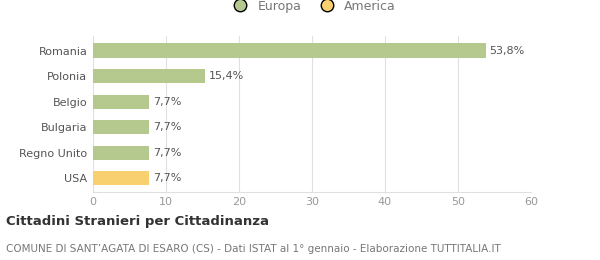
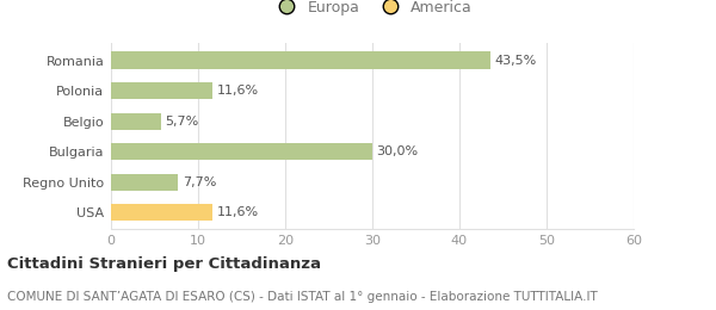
Romania: 53,8% -> 43,5%
Polonia: 15,4% -> 11,6%
Belgio: 7,7% -> 5,7%
Bulgaria: 7,7% -> 30,0%
USA: 7,7% -> 11,6%
